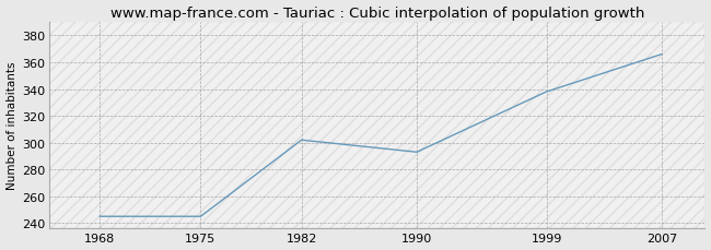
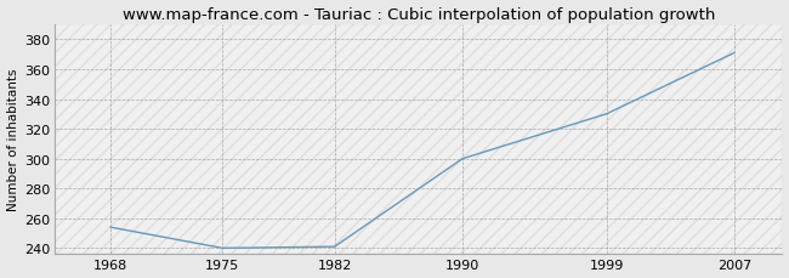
1968: 245 -> 254
1975: 245 -> 240
1982: 302 -> 241
1990: 293 -> 300
1999: 338 -> 330
2007: 366 -> 371
